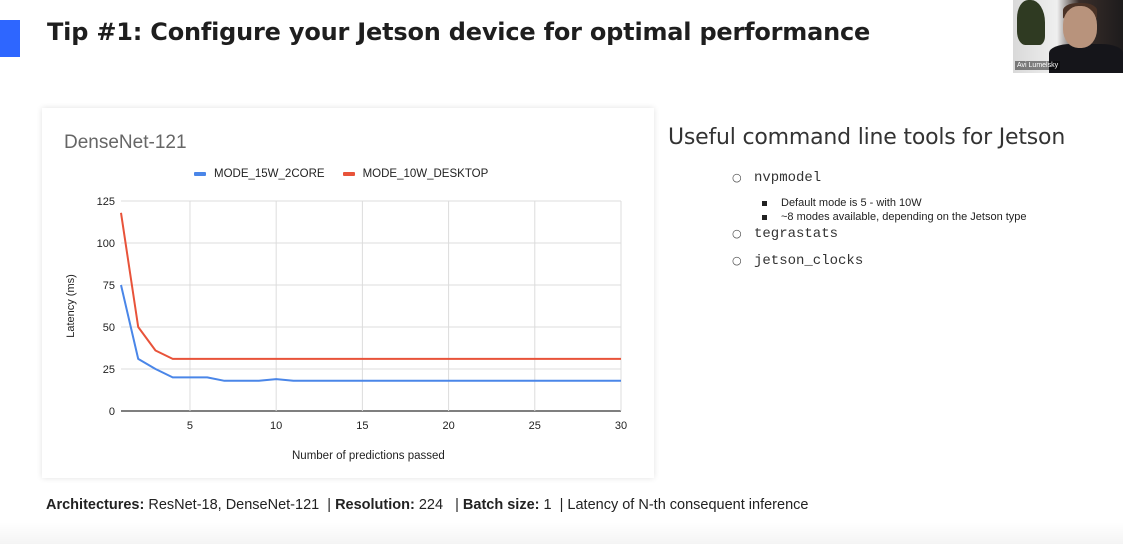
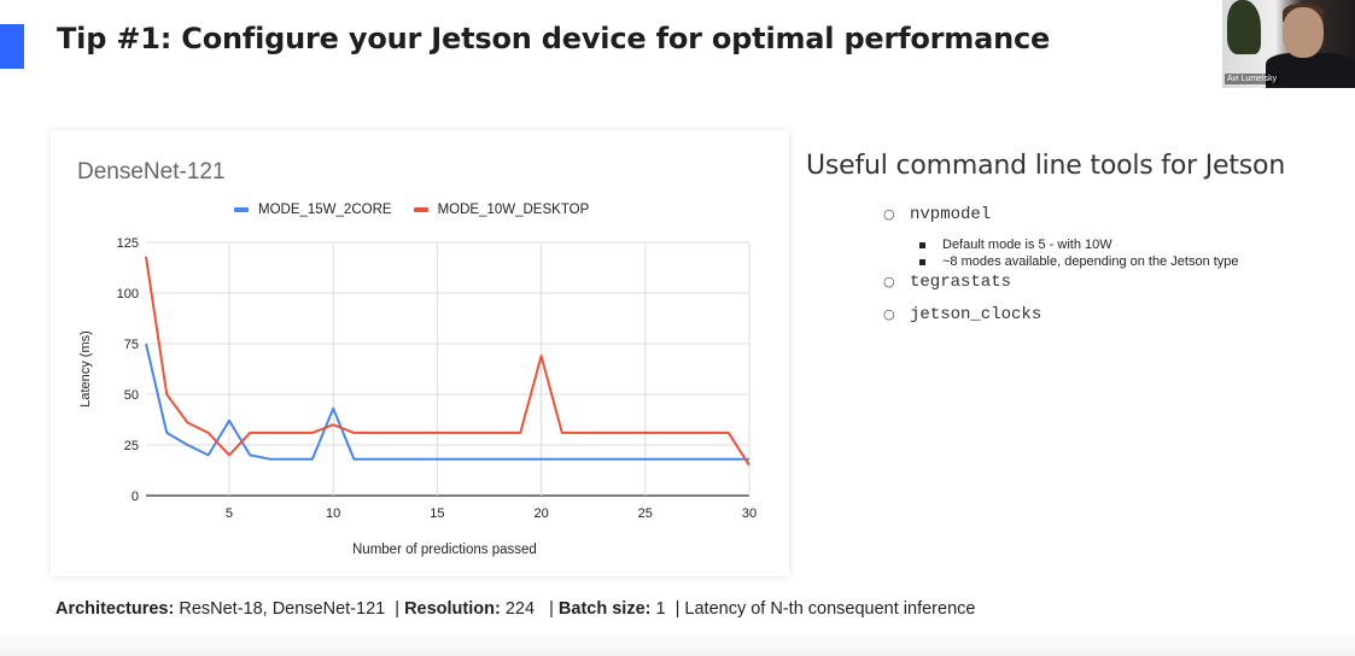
MODE_15W_2CORE/5: 20 -> 37
MODE_10W_DESKTOP/5: 31 -> 20
MODE_15W_2CORE/10: 19 -> 43
MODE_10W_DESKTOP/10: 31 -> 35
MODE_10W_DESKTOP/20: 31 -> 69
MODE_10W_DESKTOP/30: 31 -> 15
